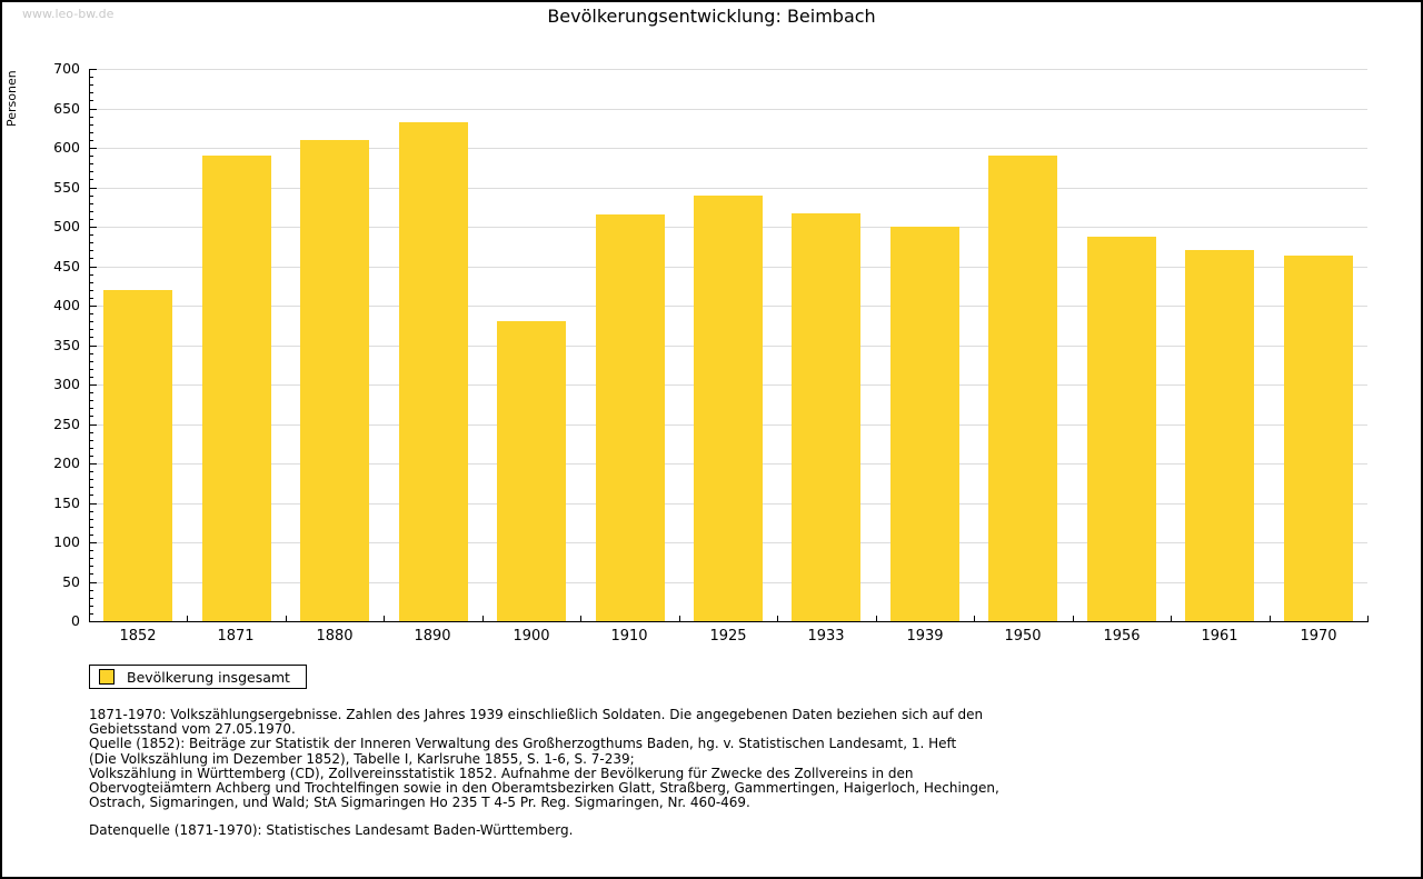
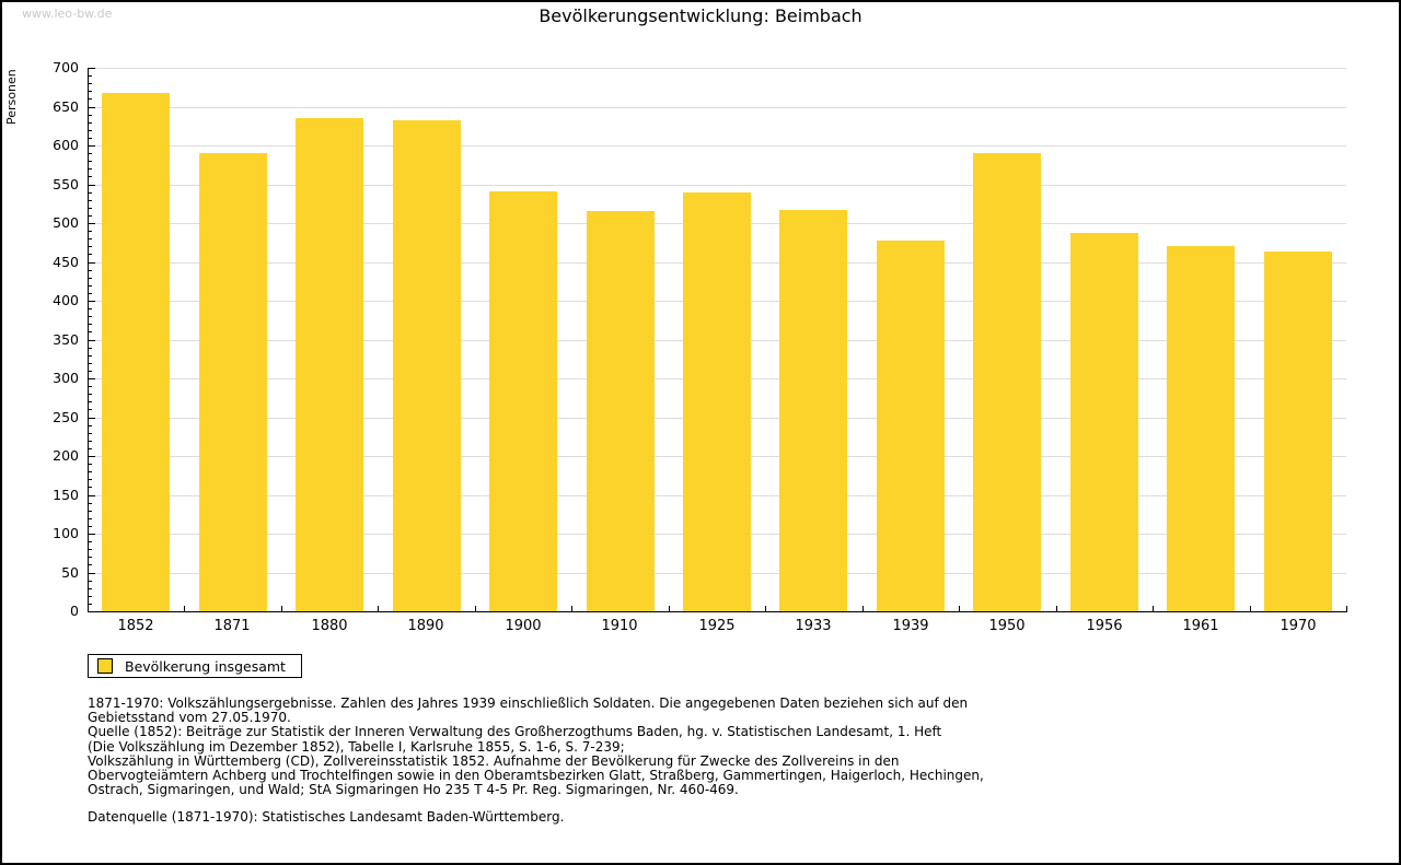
1852: 420 -> 670
1880: 610 -> 640
1900: 380 -> 540
1939: 500 -> 480
